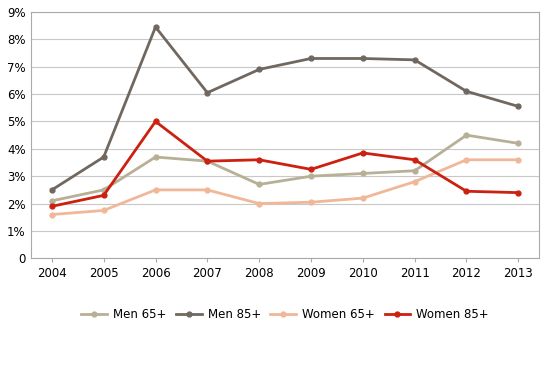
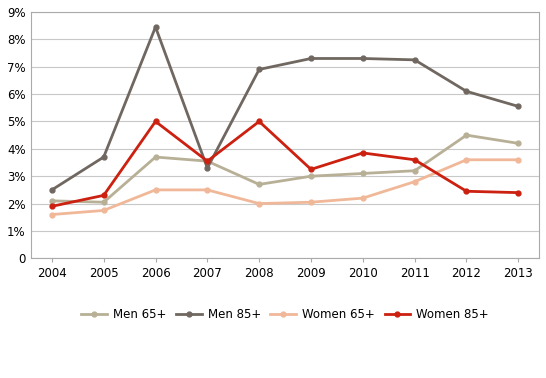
Men 65+/2005: 2.50% -> 2.05%
Men 85+/2007: 6.05% -> 3.30%
Women 85+/2008: 3.60% -> 5.00%
